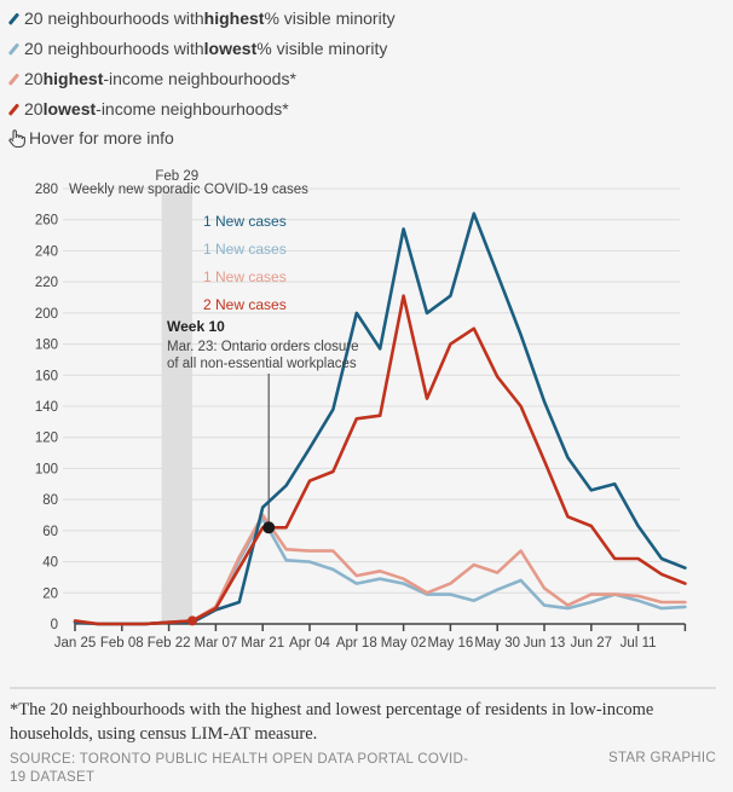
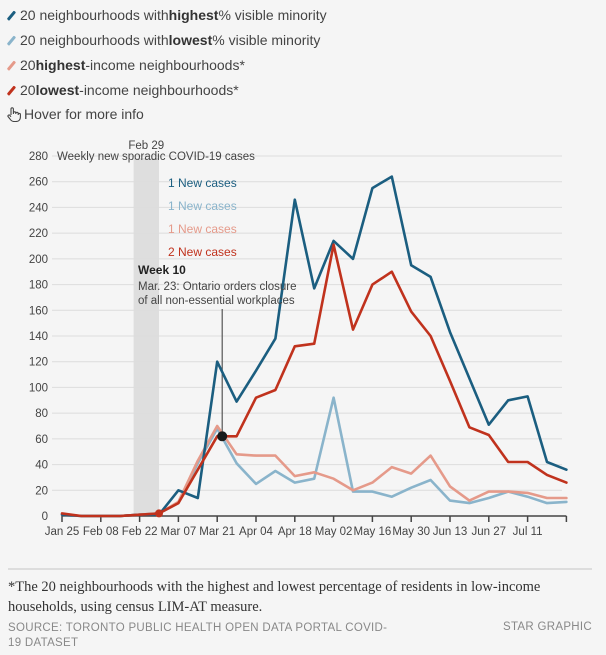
20 neighbourhoods with highest % visible minority/Mar 07: 9 -> 20
20 neighbourhoods with highest % visible minority/Mar 21: 75 -> 120
20 neighbourhoods with lowest % visible minority/Apr 04: 40 -> 25
20 neighbourhoods with highest % visible minority/Apr 18: 200 -> 246
20 neighbourhoods with highest % visible minority/May 02: 254 -> 214
20 neighbourhoods with lowest % visible minority/May 02: 26 -> 92
20 neighbourhoods with highest % visible minority/May 16: 211 -> 255
20 neighbourhoods with highest % visible minority/May 30: 225 -> 195
20 neighbourhoods with highest % visible minority/Jun 27: 86 -> 71
20 neighbourhoods with highest % visible minority/Jul 11: 63 -> 93
